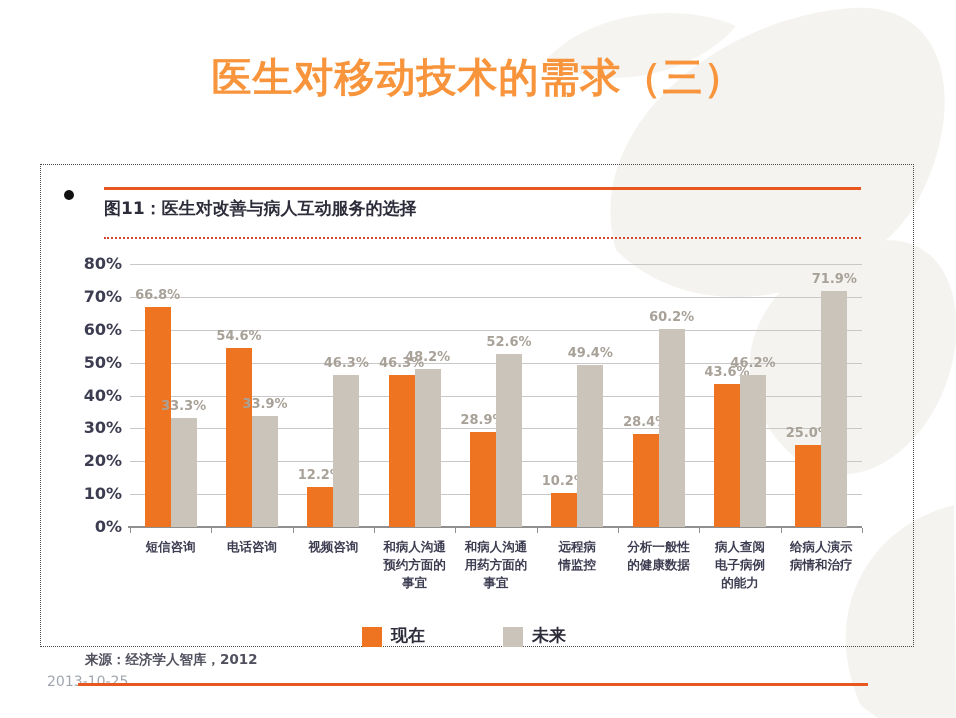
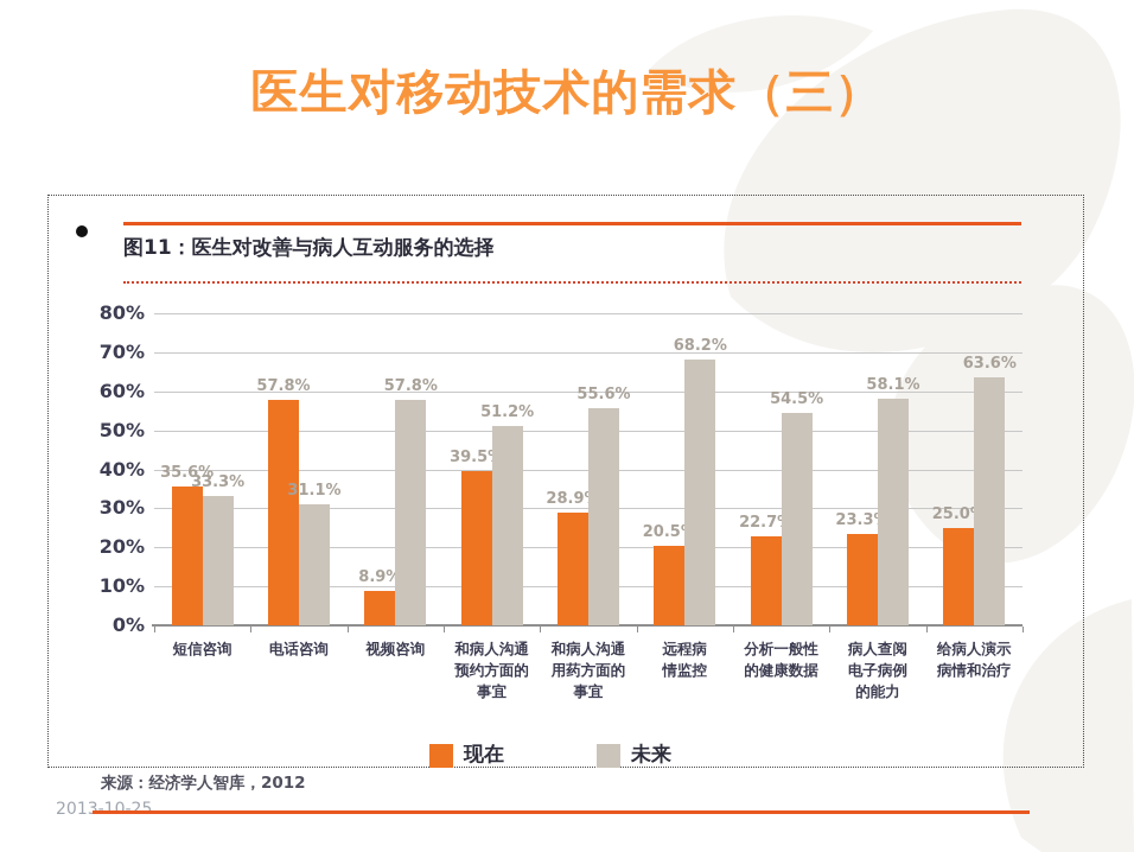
现在/短信咨询: 66.8% -> 35.6%
现在/电话咨询: 54.6% -> 57.8%
未来/电话咨询: 33.9% -> 31.1%
现在/视频咨询: 12.2% -> 8.9%
未来/视频咨询: 46.3% -> 57.8%
现在/和病人沟通 预约方面的 事宜: 46.3% -> 39.5%
未来/和病人沟通 预约方面的 事宜: 48.2% -> 51.2%
未来/和病人沟通 用药方面的 事宜: 52.6% -> 55.6%
现在/远程病 情监控: 10.2% -> 20.5%
未来/远程病 情监控: 49.4% -> 68.2%
现在/分析一般性 的健康数据: 28.4% -> 22.7%
未来/分析一般性 的健康数据: 60.2% -> 54.5%
现在/病人查阅 电子病例 的能力: 43.6% -> 23.3%
未来/病人查阅 电子病例 的能力: 46.2% -> 58.1%
未来/给病人演示 病情和治疗: 71.9% -> 63.6%
